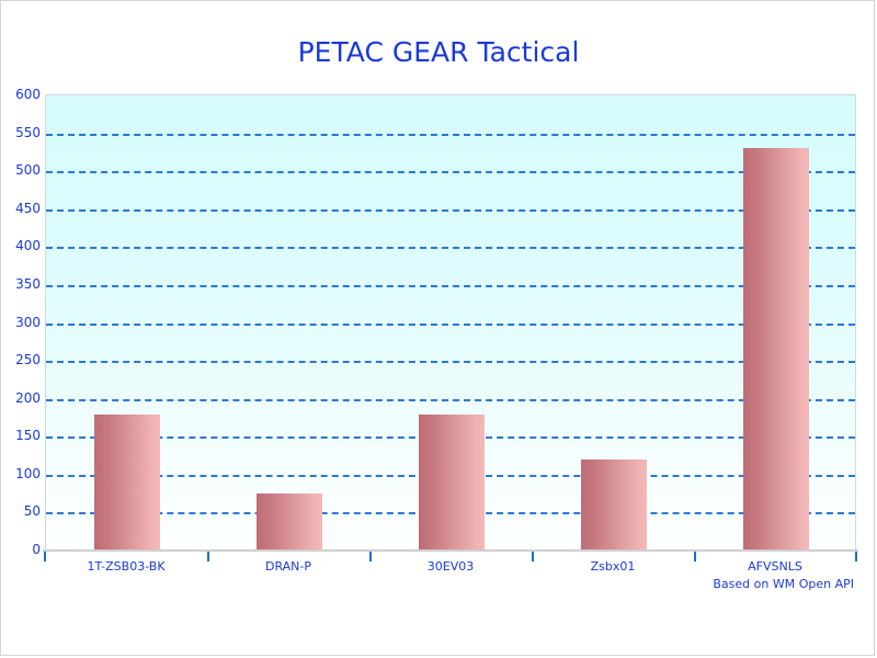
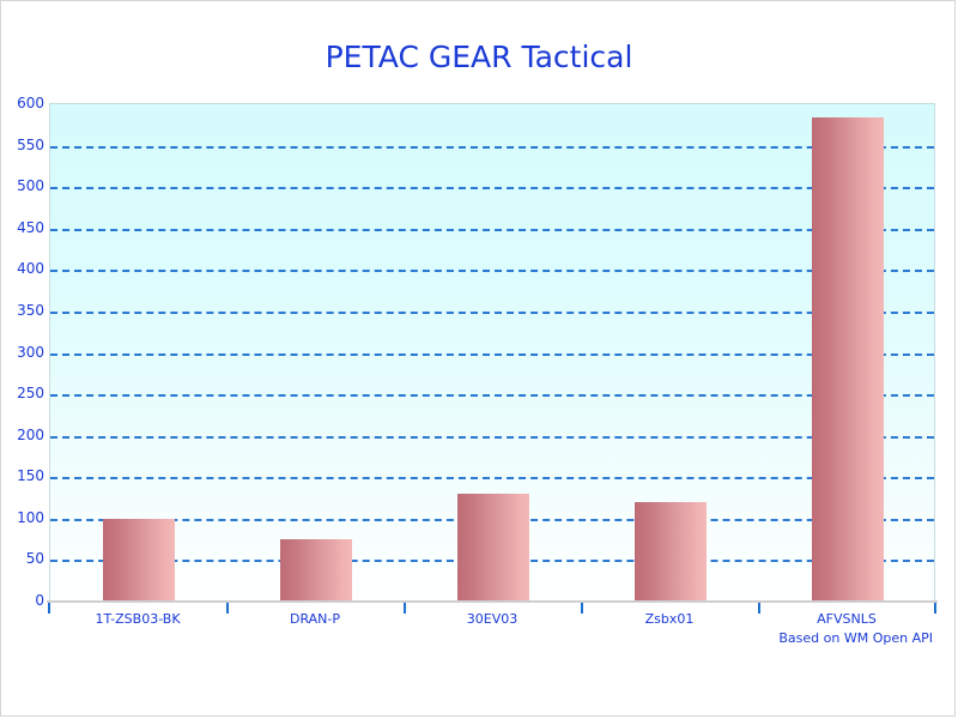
1T-ZSB03-BK: 180 -> 100
30EV03: 180 -> 130
AFVSNLS: 530 -> 580
